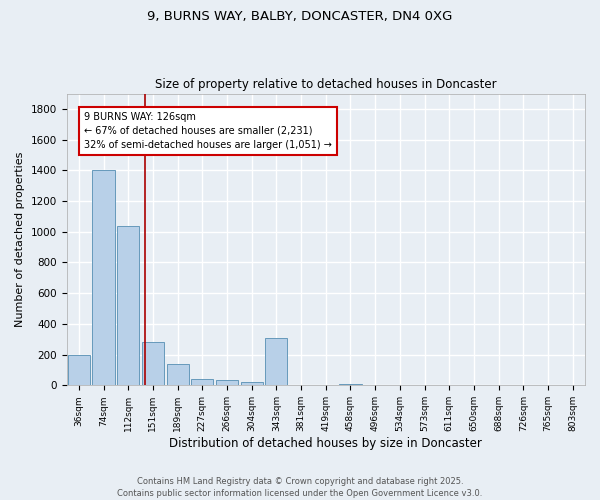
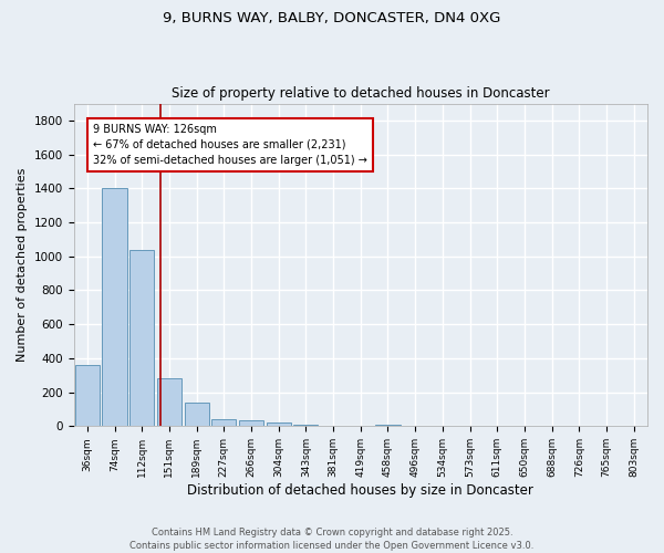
36sqm: 200 -> 360
343sqm: 310 -> 10
